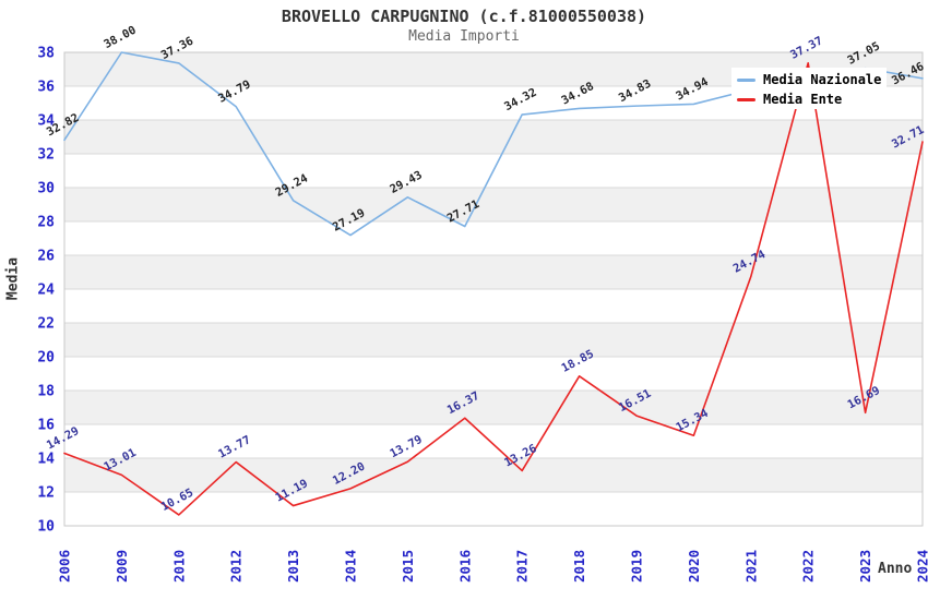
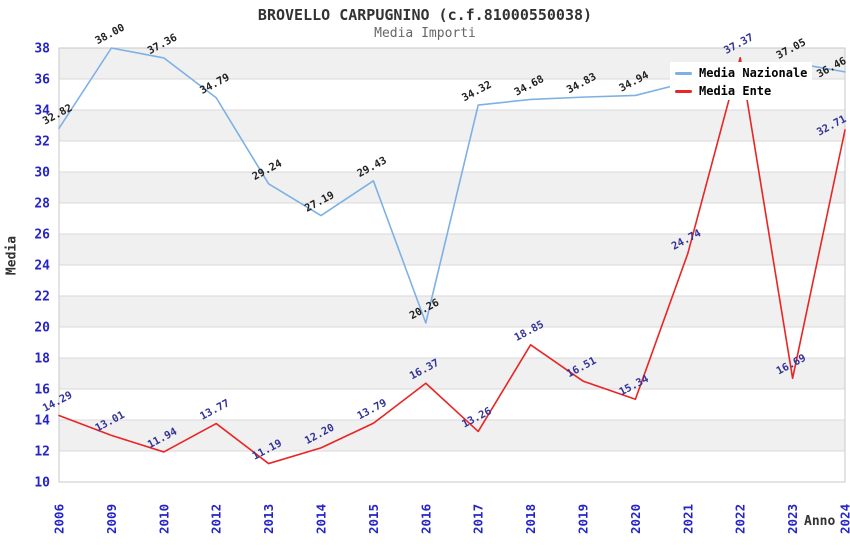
Media Ente/2010: 10.65 -> 11.94
Media Nazionale/2016: 27.71 -> 20.26
